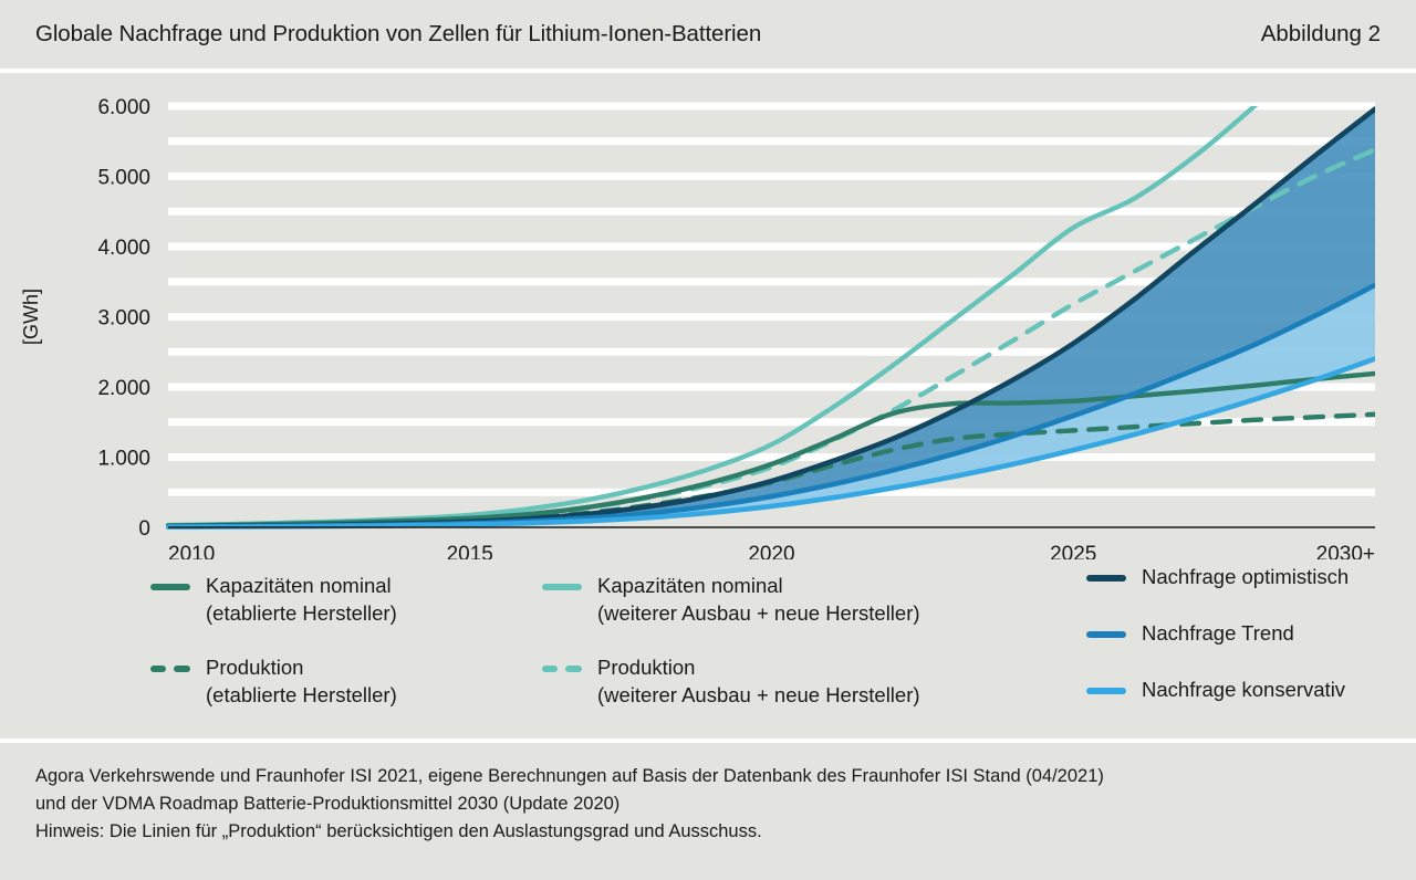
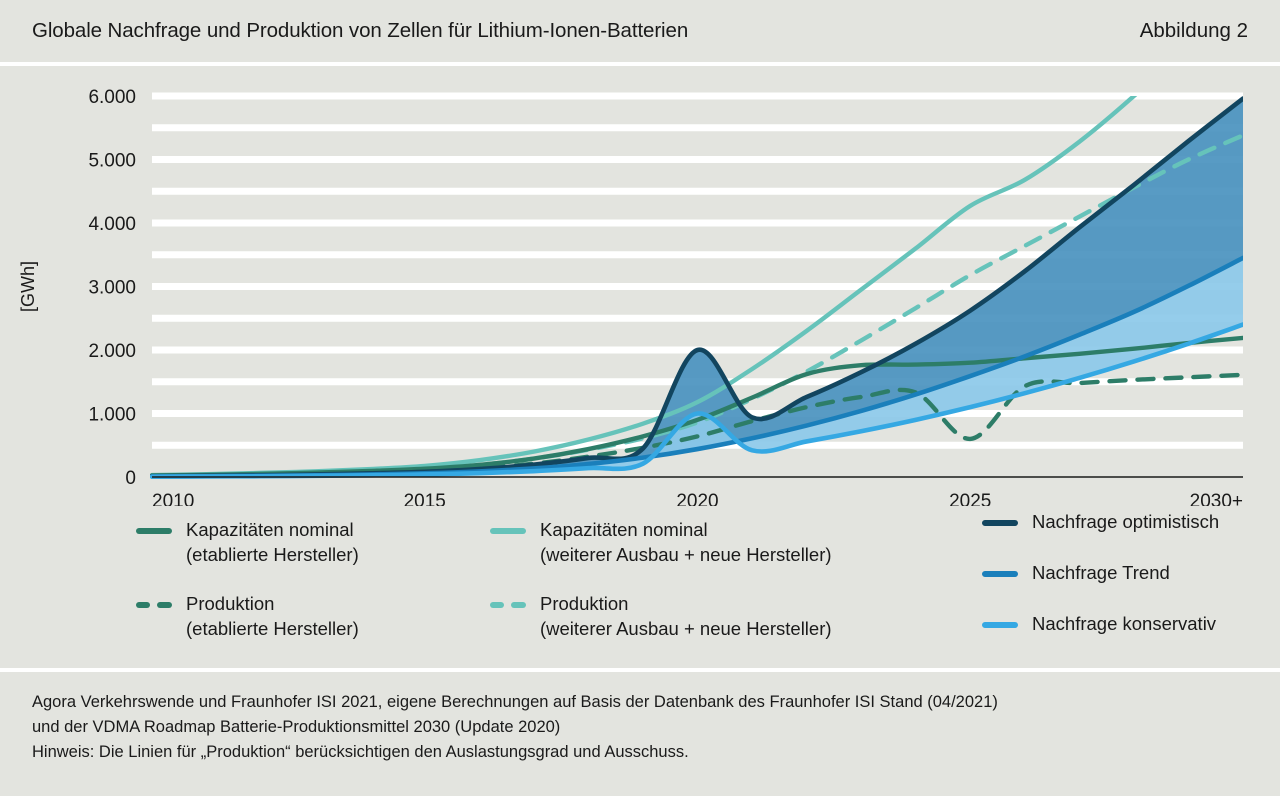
Nachfrage optimistisch/2020: 700 -> 2000
Nachfrage konservativ/2020: 300 -> 1000
Produktion (etablierte Hersteller)/2025: 1400 -> 600
